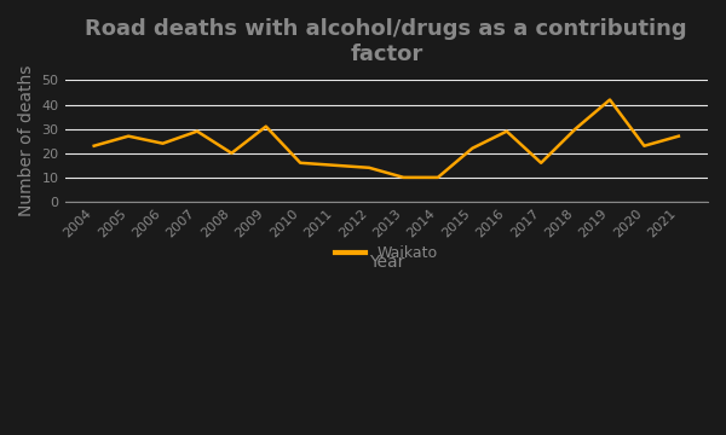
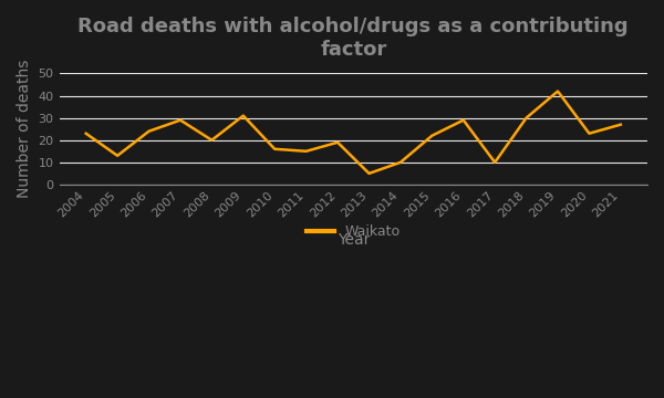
2005: 27 -> 13
2012: 14 -> 19
2013: 10 -> 5
2017: 16 -> 10
